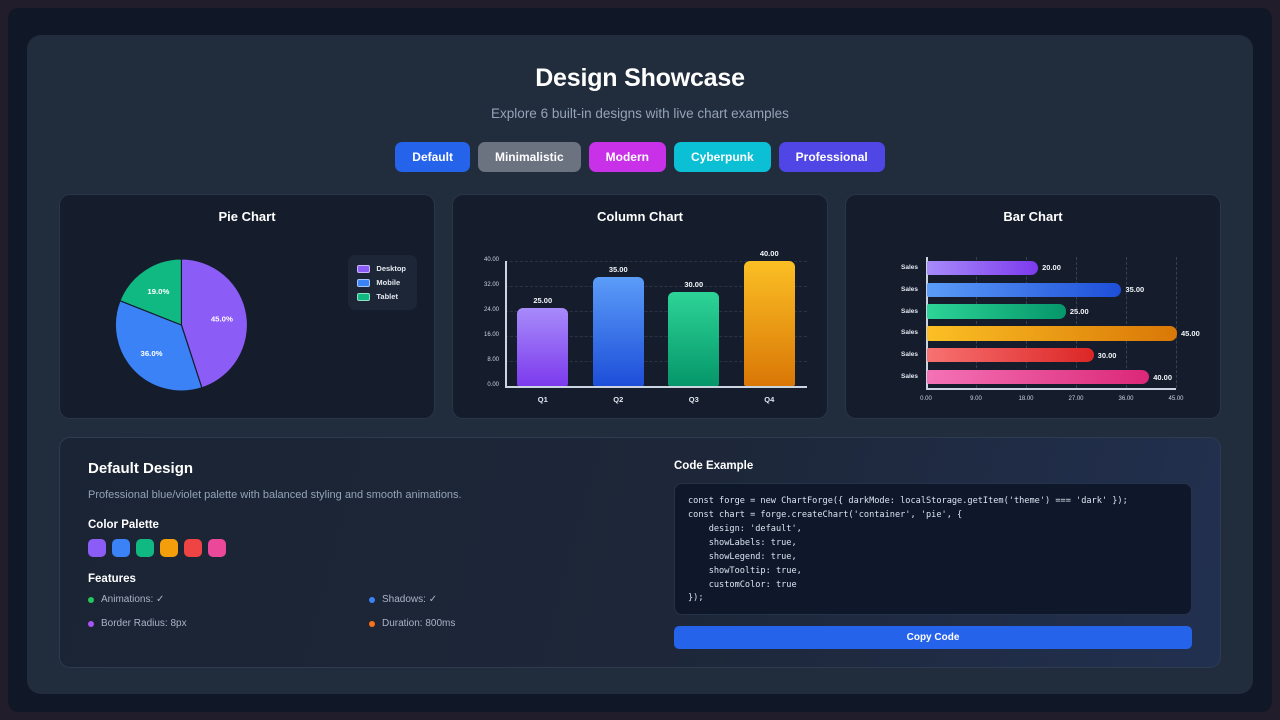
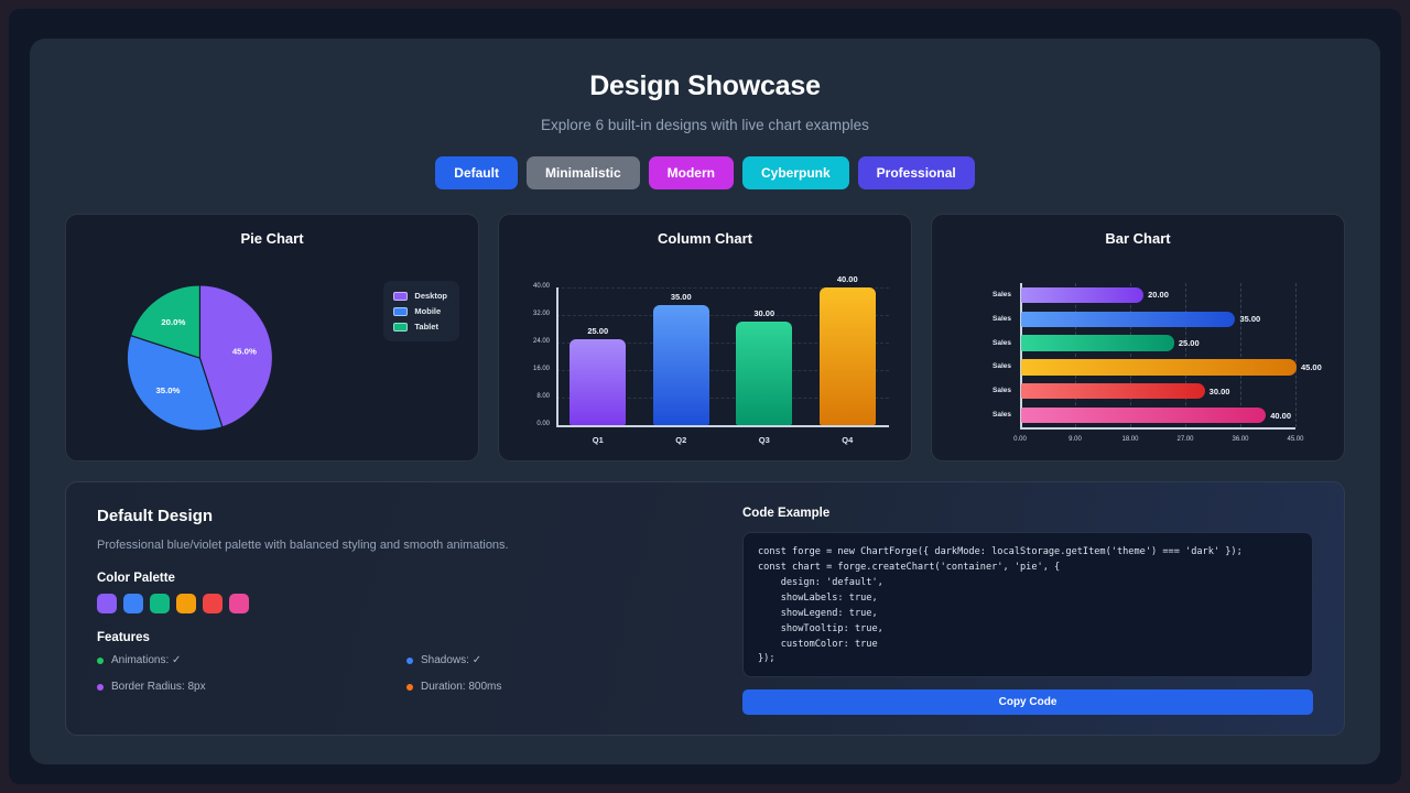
Pie Chart/Mobile: 36.0% -> 35.0%
Pie Chart/Tablet: 19.0% -> 20.0%
